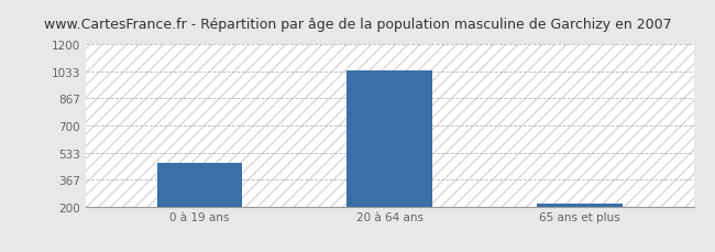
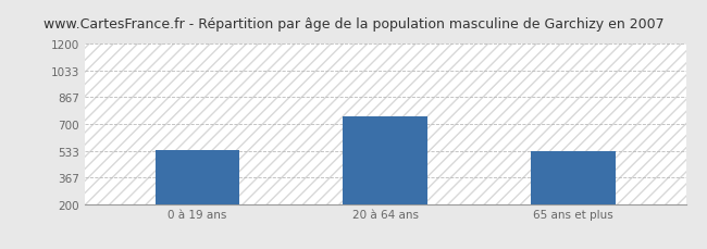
0 à 19 ans: 470 -> 540
20 à 64 ans: 1040 -> 750
65 ans et plus: 220 -> 530
